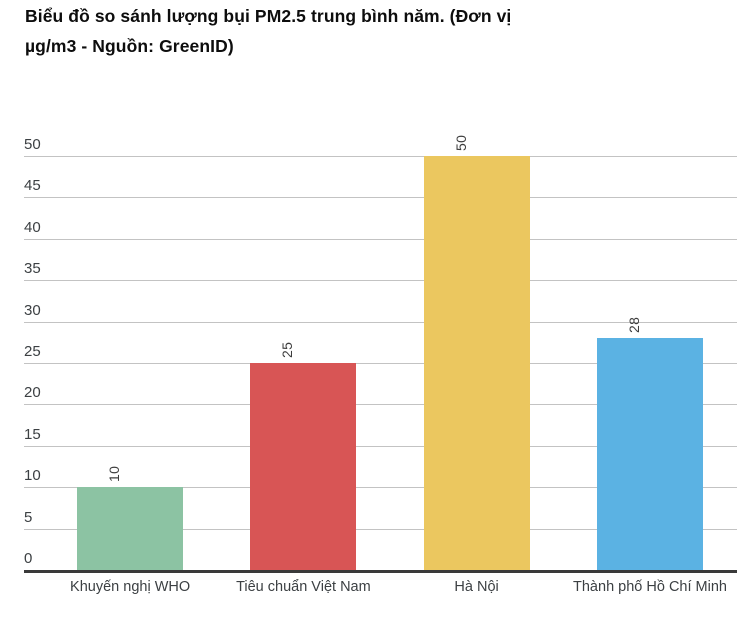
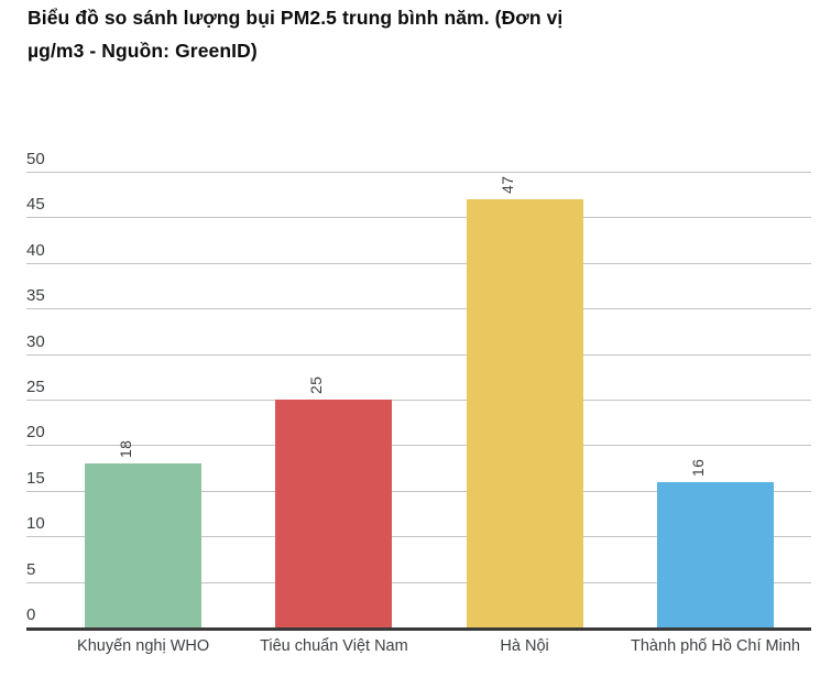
Khuyến nghị WHO: 10 -> 18
Hà Nội: 50 -> 47
Thành phố Hồ Chí Minh: 28 -> 16
